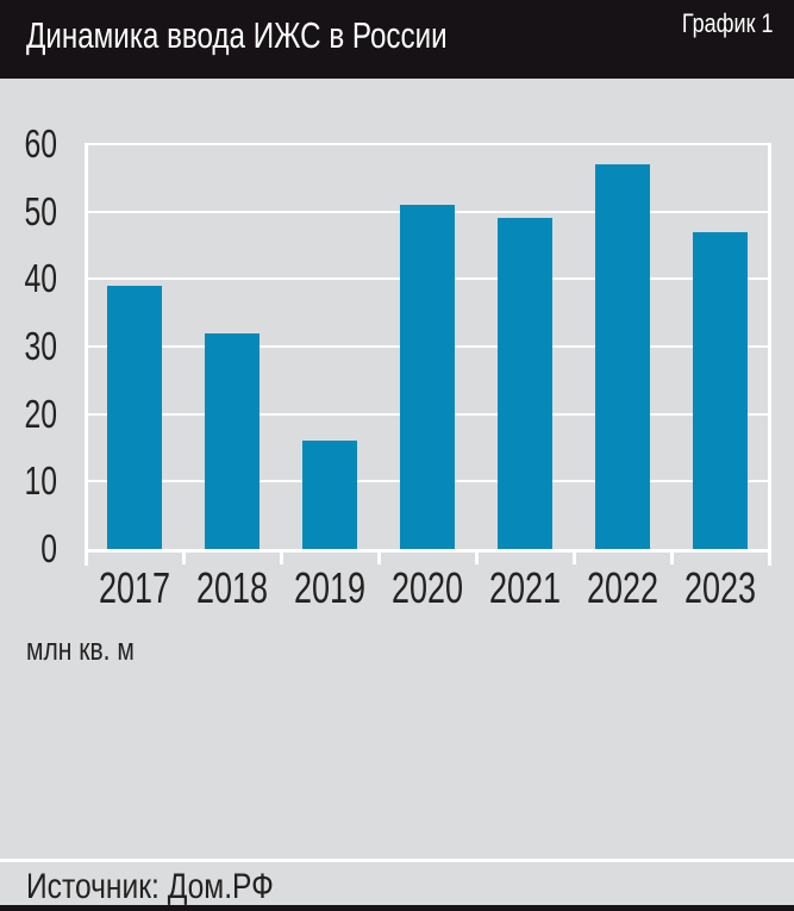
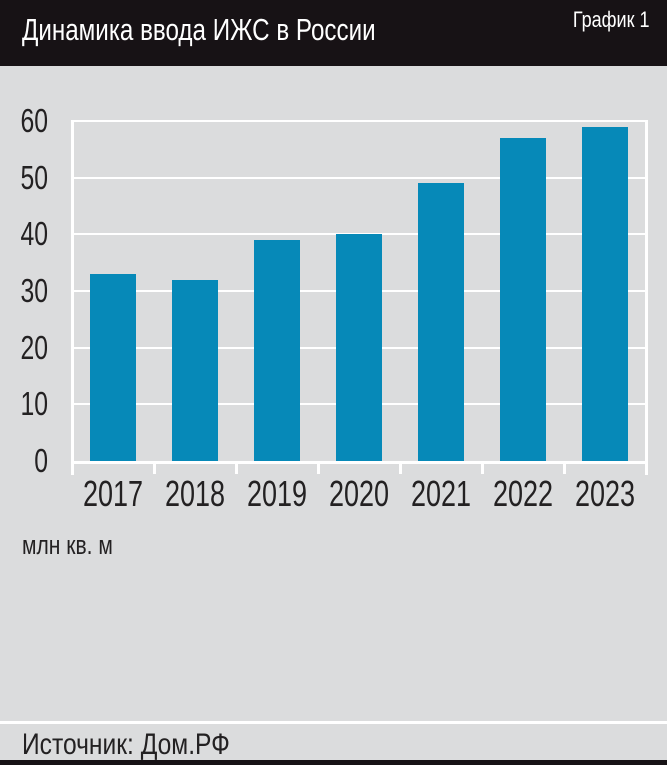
2017: 39 -> 33
2019: 16 -> 39
2020: 51 -> 40
2023: 47 -> 59
